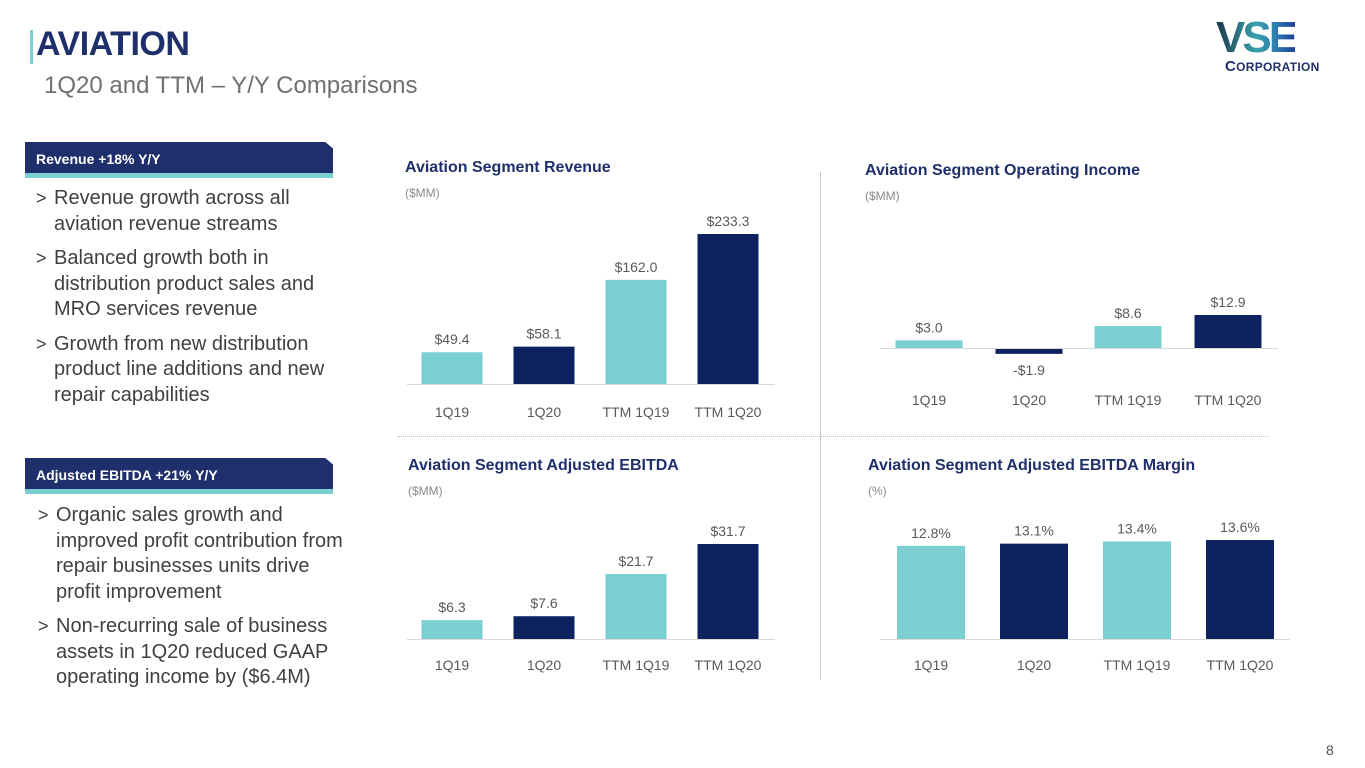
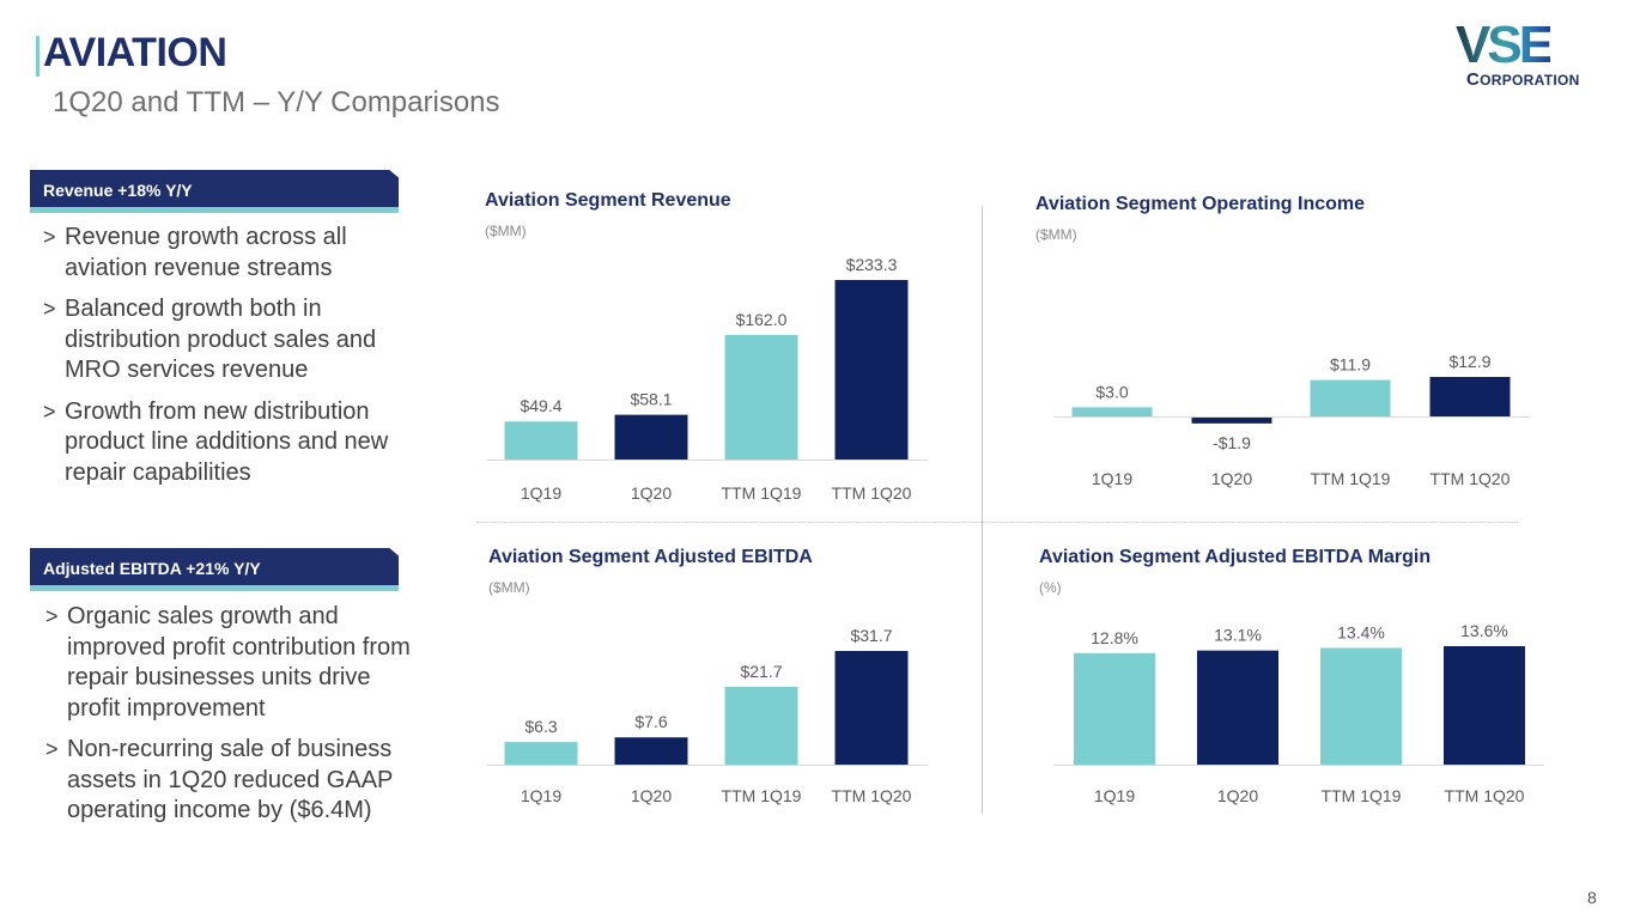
Aviation Segment Operating Income/TTM 1Q19: $8.6 -> $11.9
